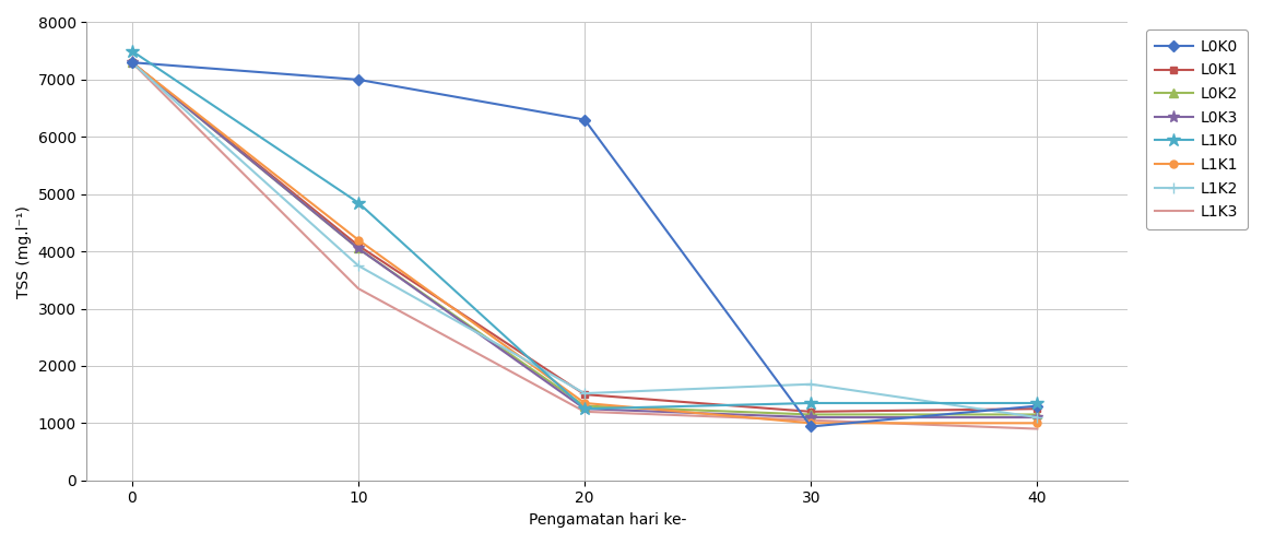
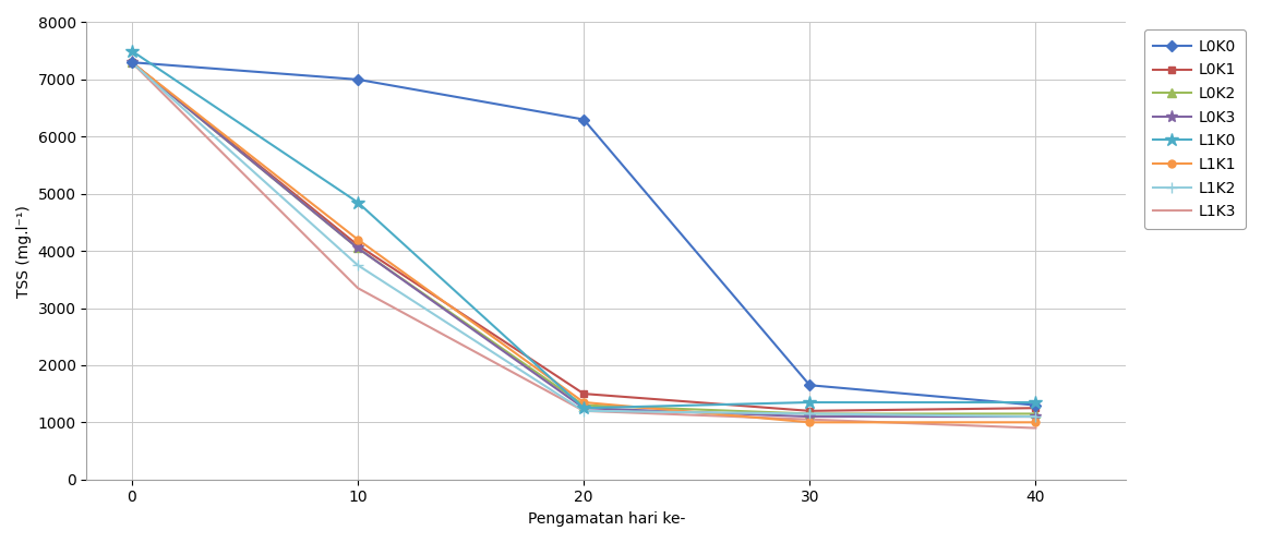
L1K2/20: 1520 -> 1200
L0K0/30: 940 -> 1650
L1K2/30: 1680 -> 1150
